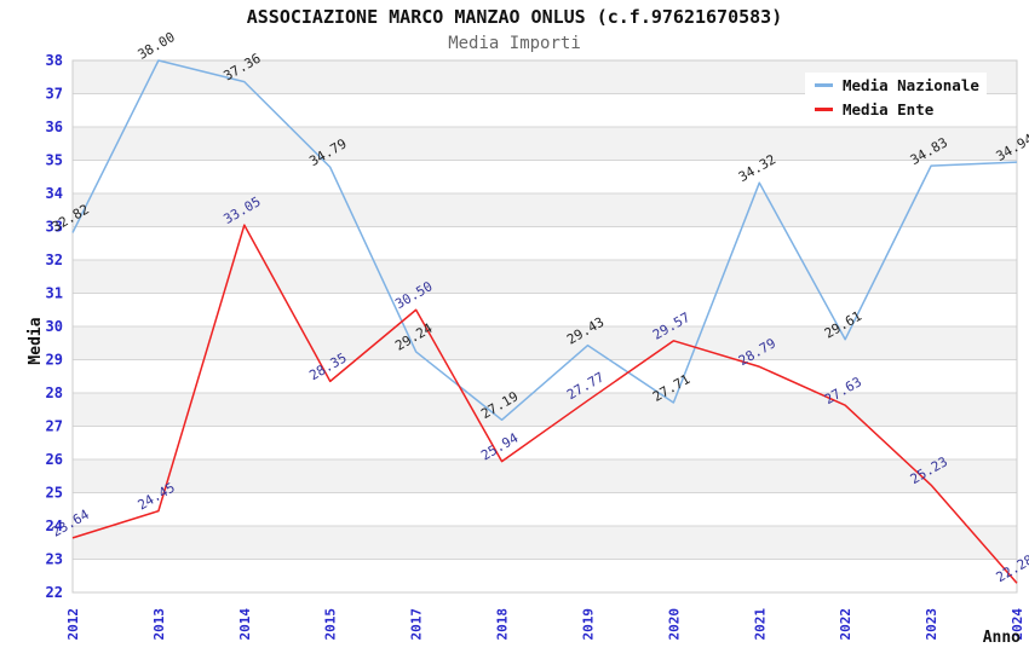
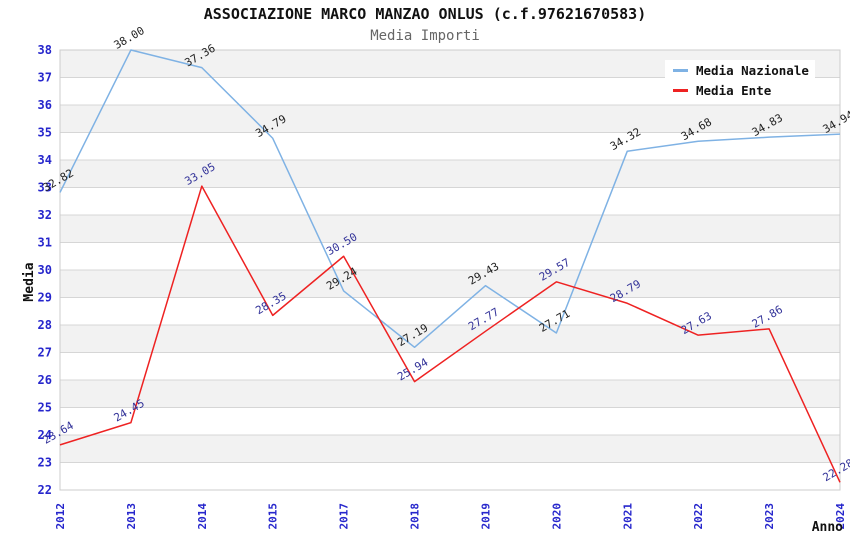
Media Nazionale/2022: 29.61 -> 34.68
Media Ente/2023: 25.23 -> 27.86
